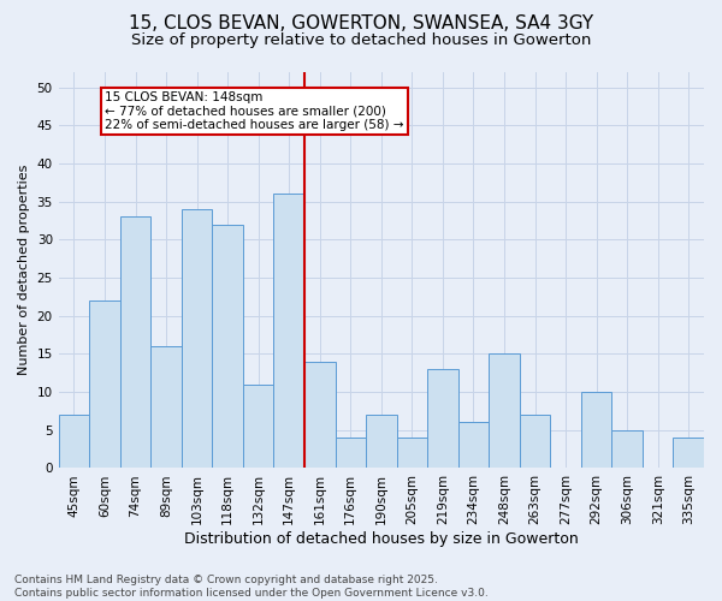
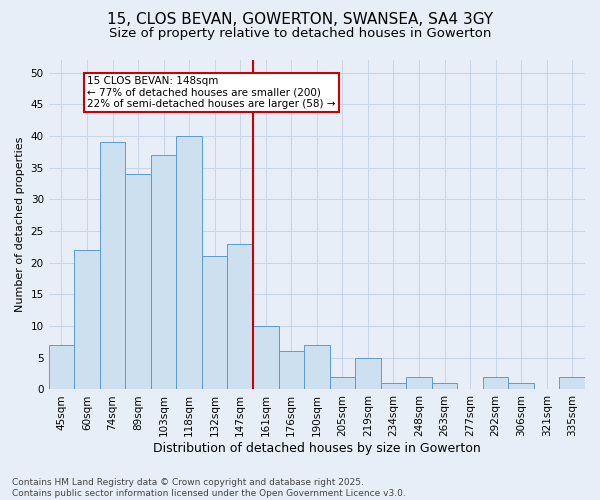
74sqm: 33 -> 39
89sqm: 16 -> 34
103sqm: 34 -> 37
118sqm: 32 -> 40
132sqm: 11 -> 21
147sqm: 36 -> 23
161sqm: 14 -> 10
176sqm: 4 -> 6
205sqm: 4 -> 2
219sqm: 13 -> 5
234sqm: 6 -> 1
248sqm: 15 -> 2
263sqm: 7 -> 1
292sqm: 10 -> 2
306sqm: 5 -> 1
335sqm: 4 -> 2
